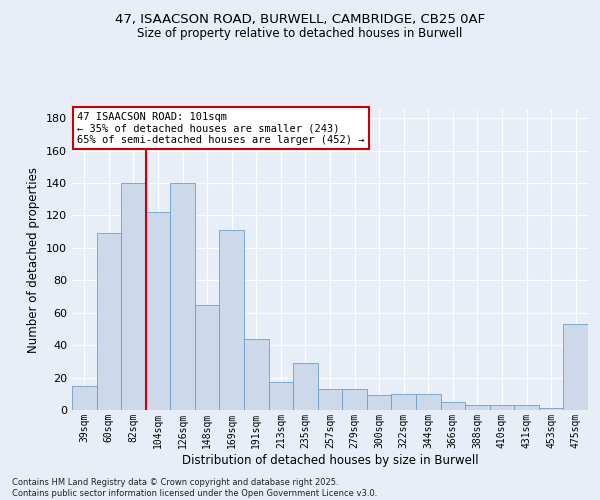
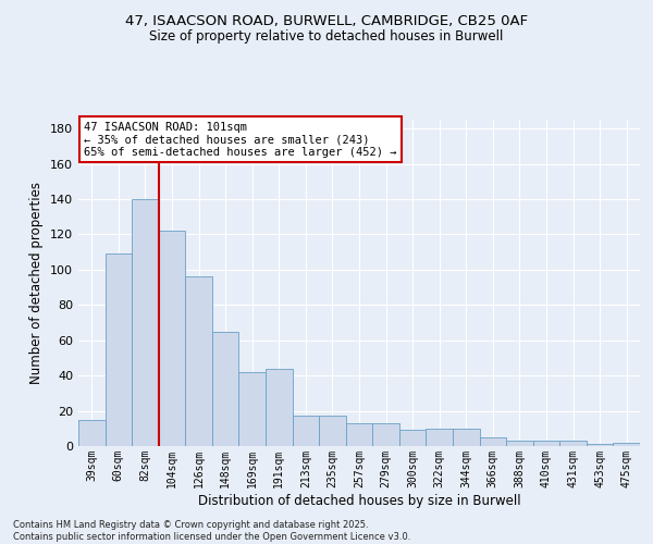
126sqm: 140 -> 96
169sqm: 111 -> 42
235sqm: 29 -> 17
475sqm: 53 -> 2
